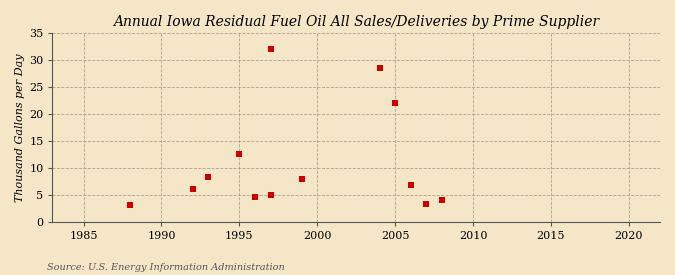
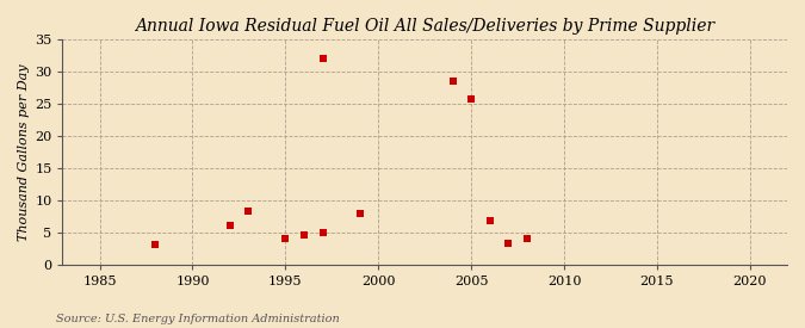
1995: 12.6 -> 4.1
2005: 22.0 -> 25.8
